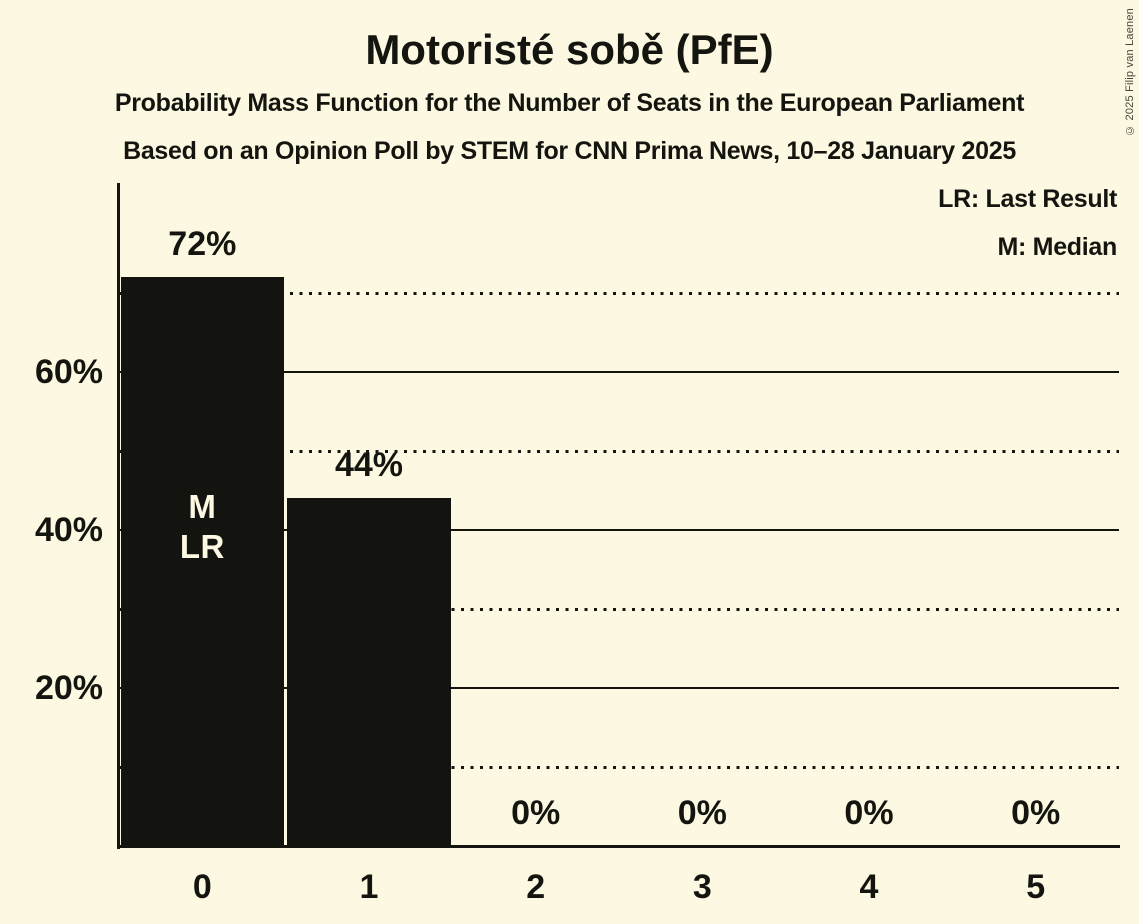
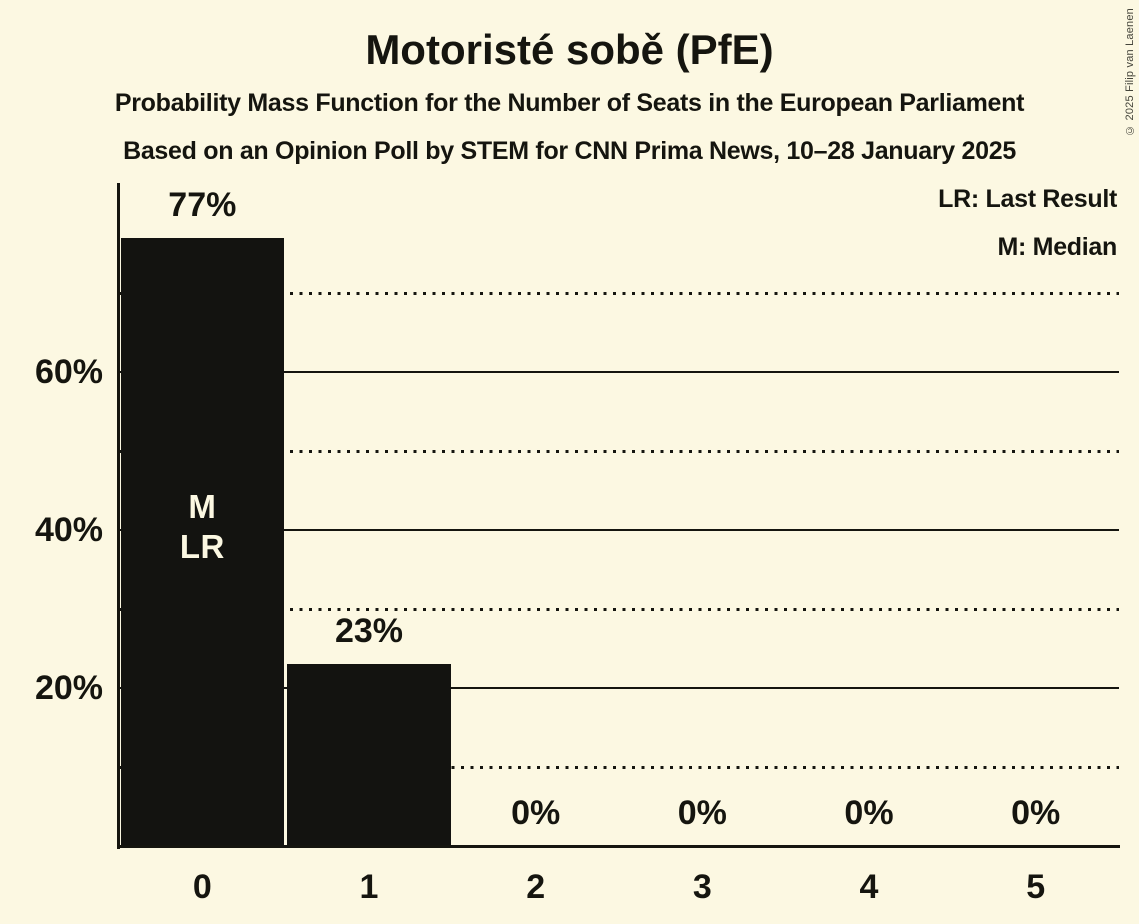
0: 72% -> 77%
1: 44% -> 23%
